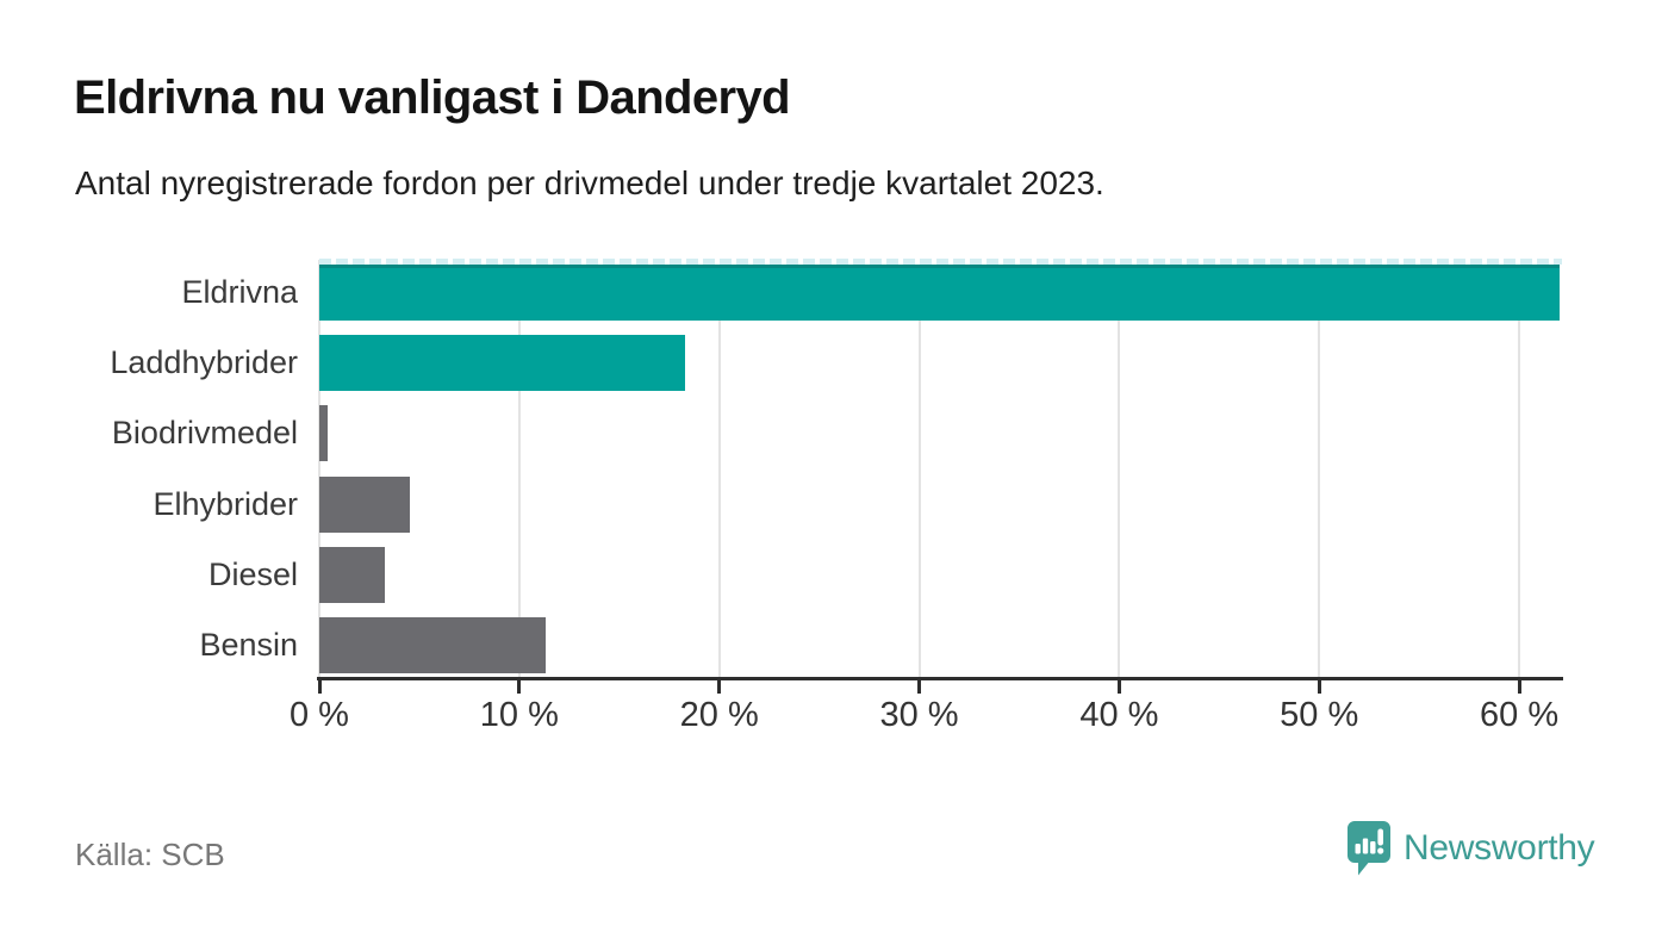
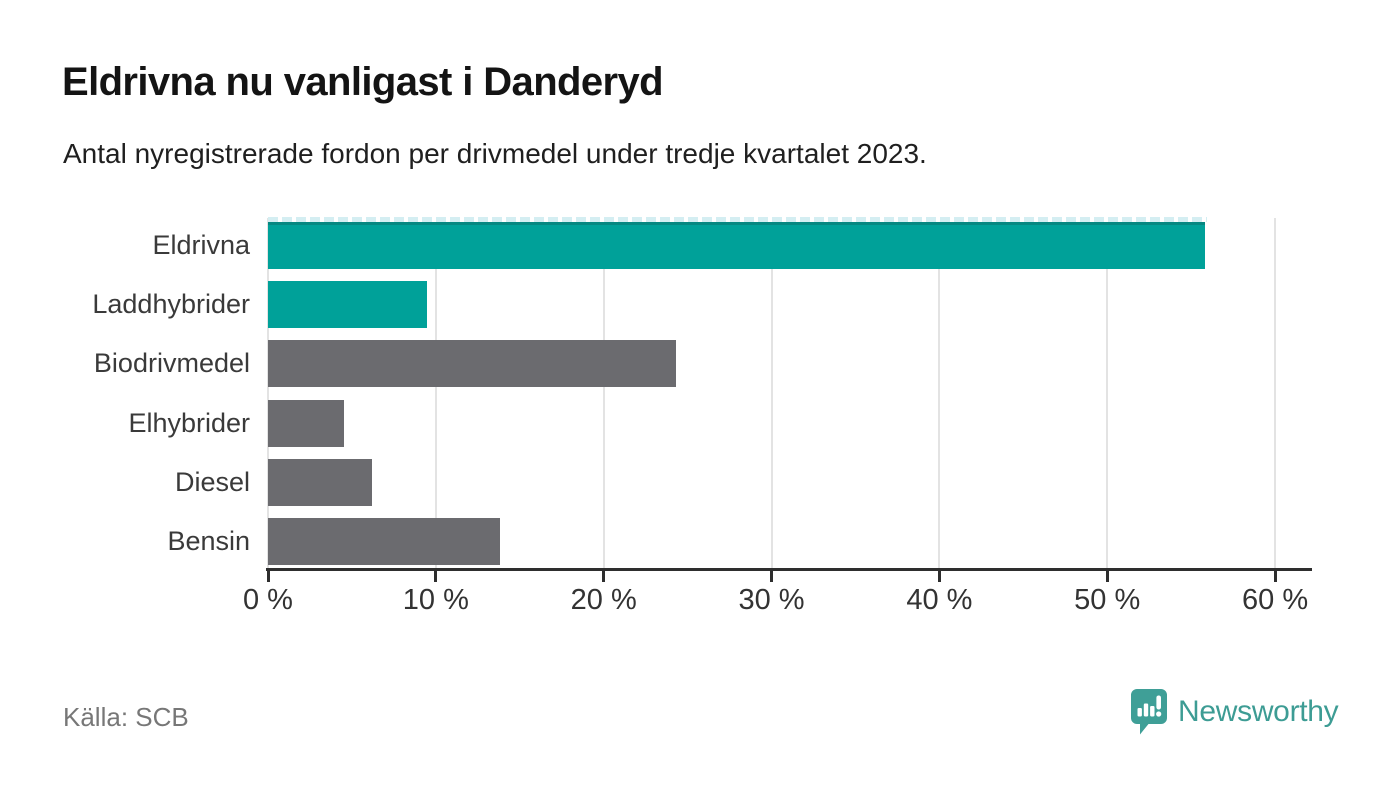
Eldrivna: 62.0% -> 55.8%
Laddhybrider: 18.3% -> 9.5%
Biodrivmedel: 0.4% -> 24.3%
Diesel: 3.3% -> 6.2%
Bensin: 11.3% -> 13.8%
